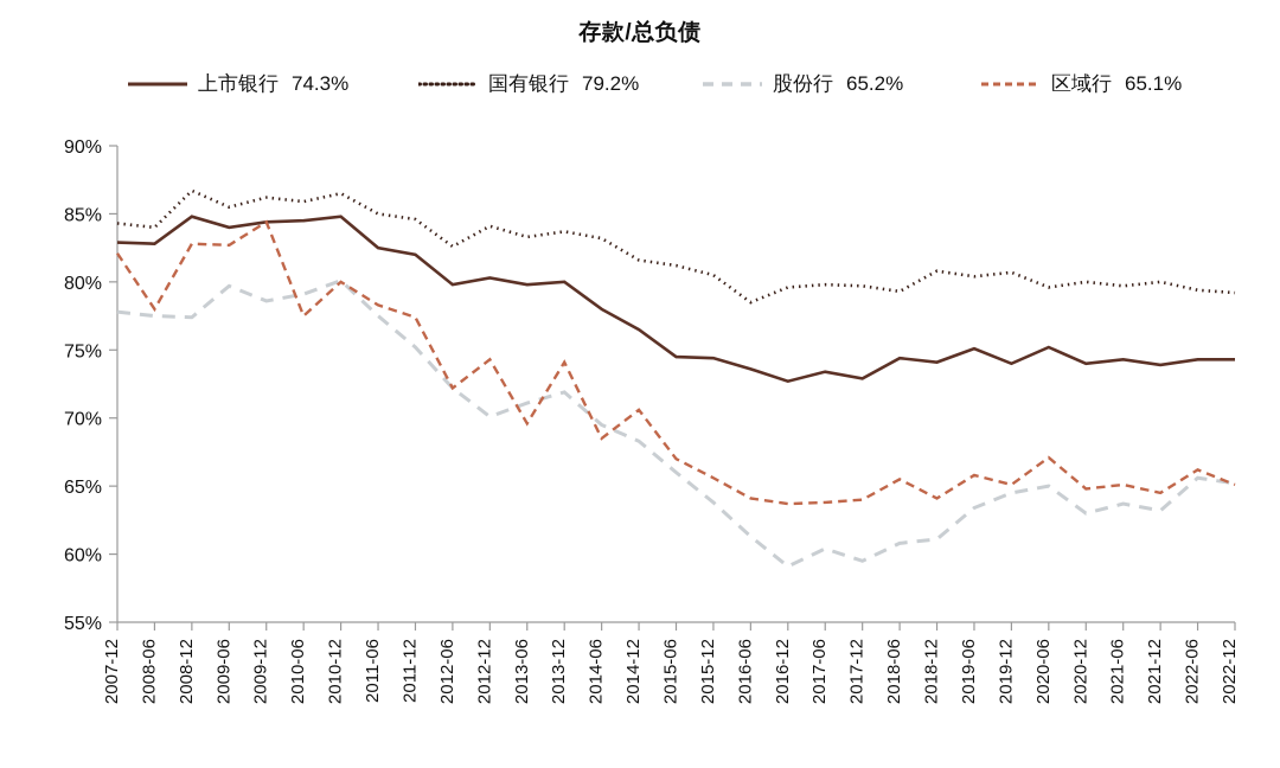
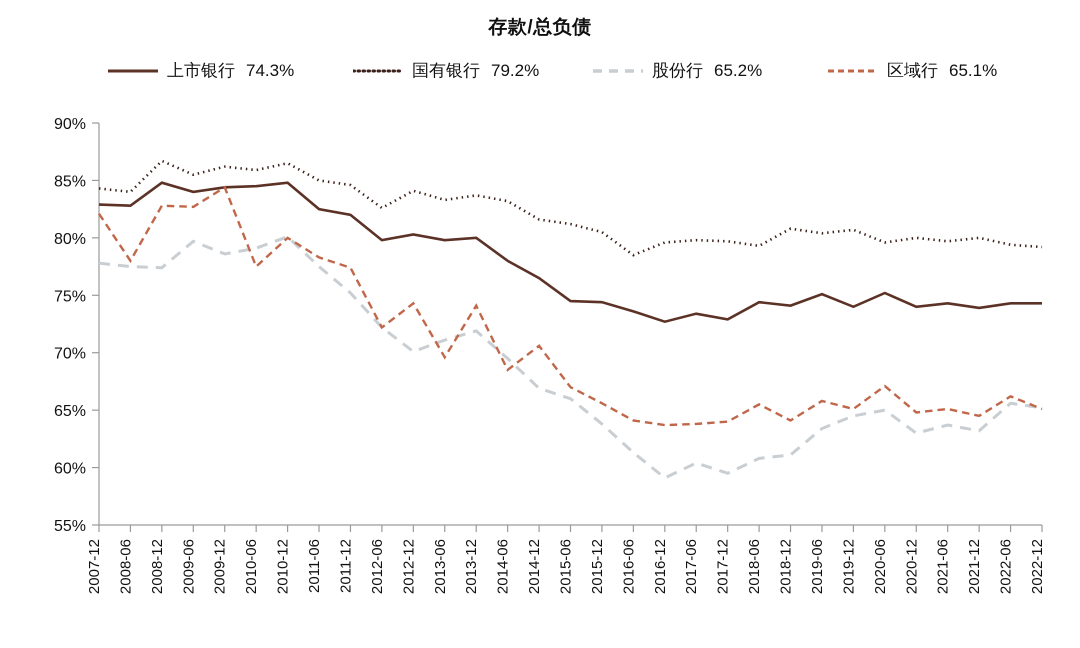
股份行/2014-12: 68.3% -> 66.9%
